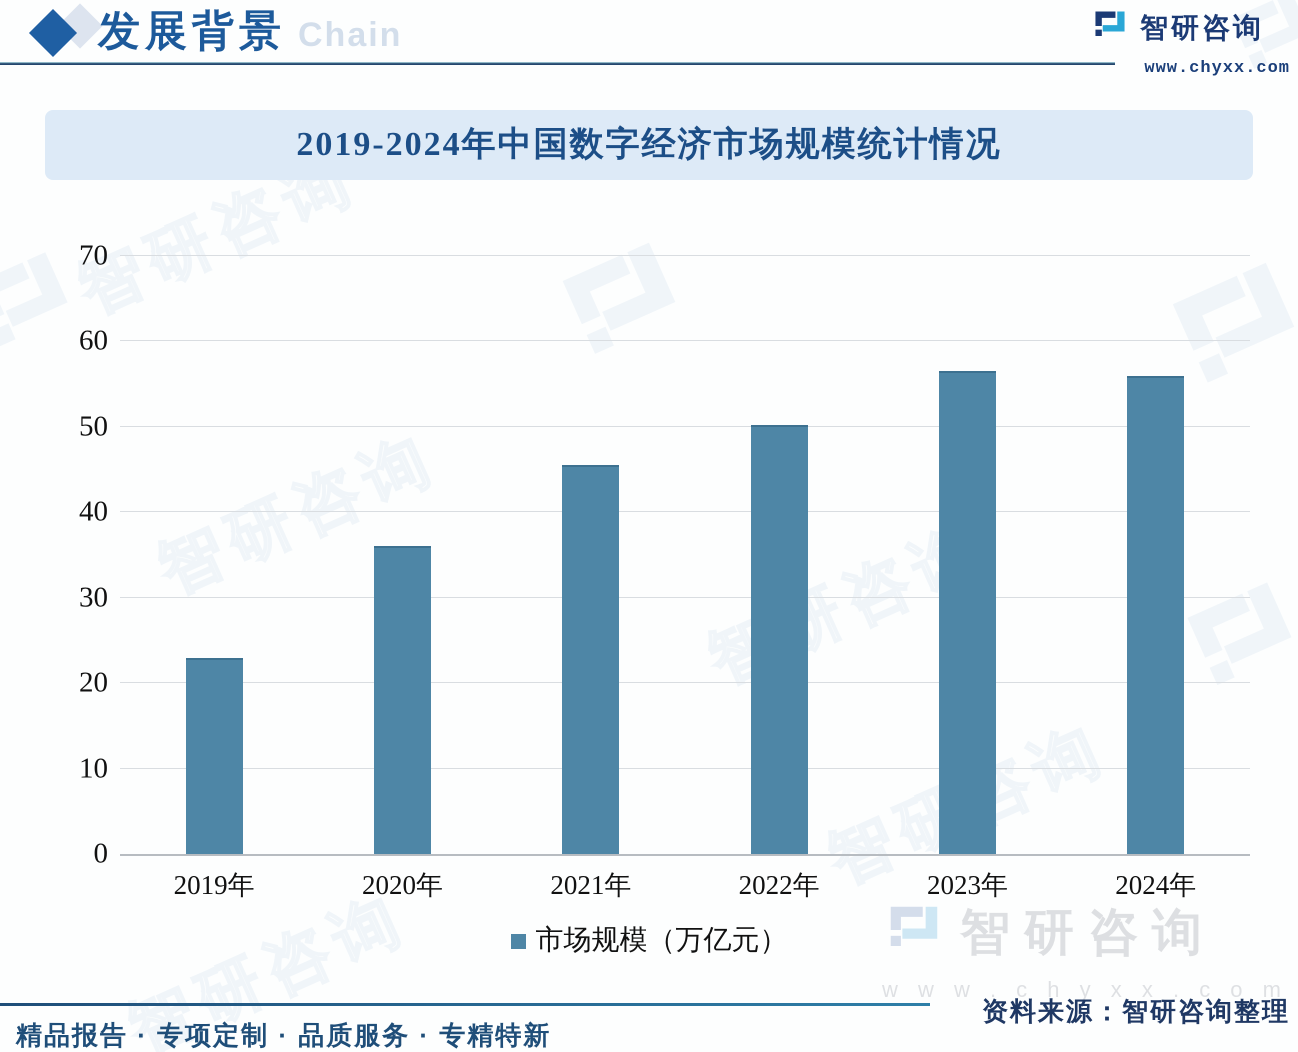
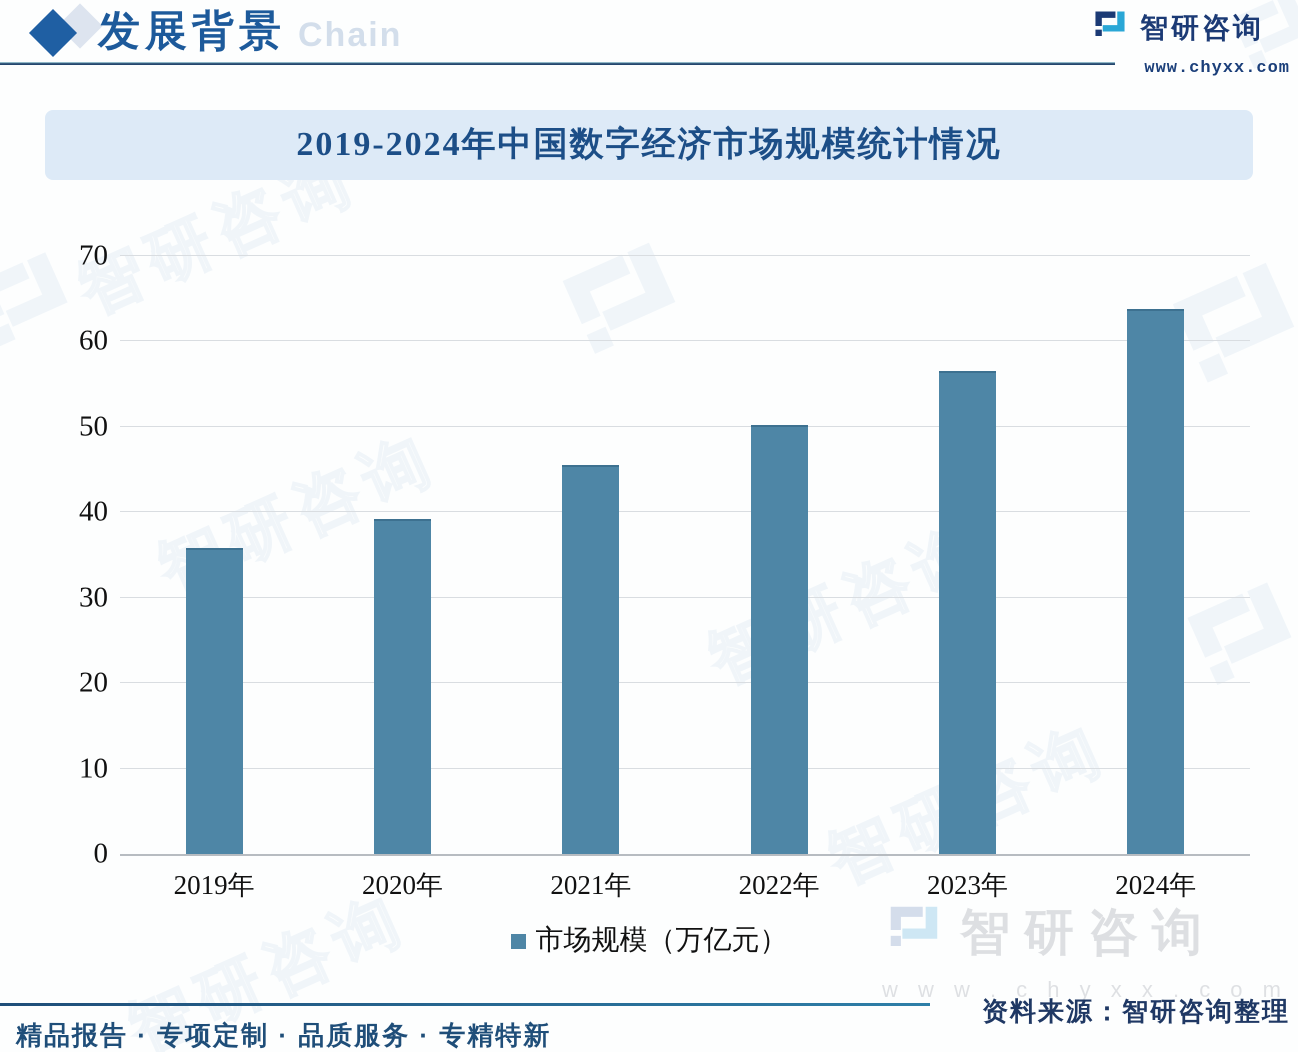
2019年: 23 -> 36
2020年: 36 -> 39
2024年: 56 -> 64
